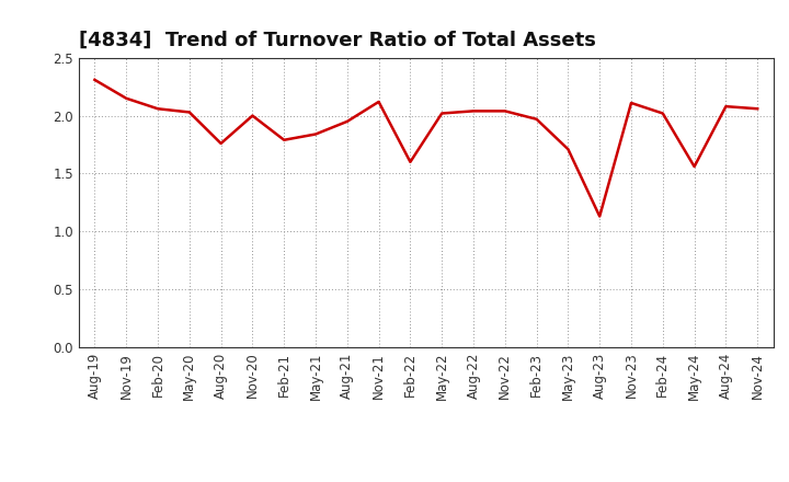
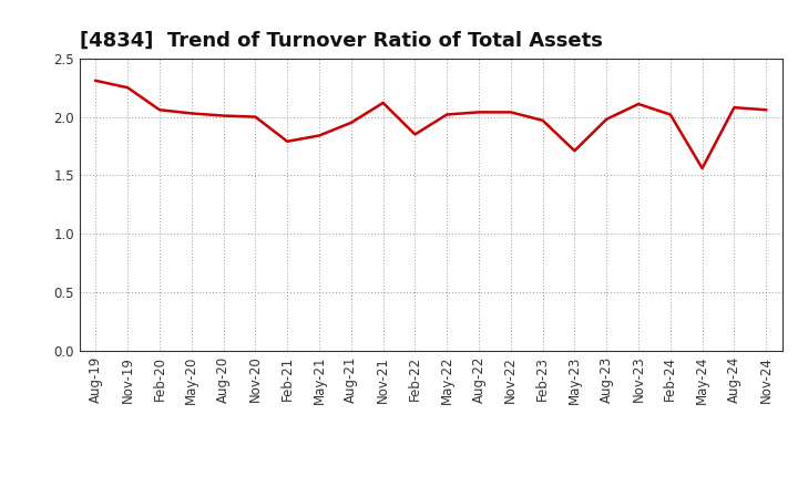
Nov-19: 2.15 -> 2.25
Aug-20: 1.76 -> 2.01
Feb-22: 1.60 -> 1.85
Aug-23: 1.13 -> 1.98
